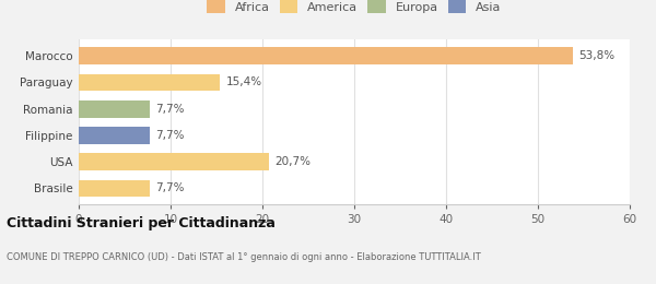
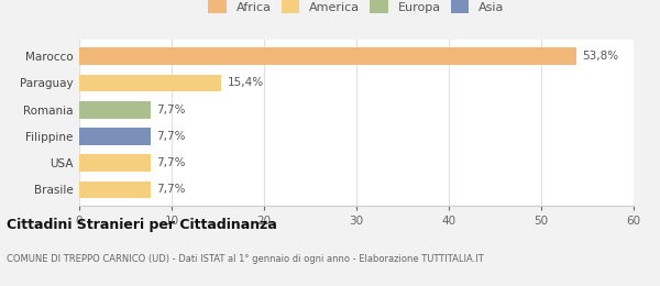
USA: 20,7% -> 7,7%
